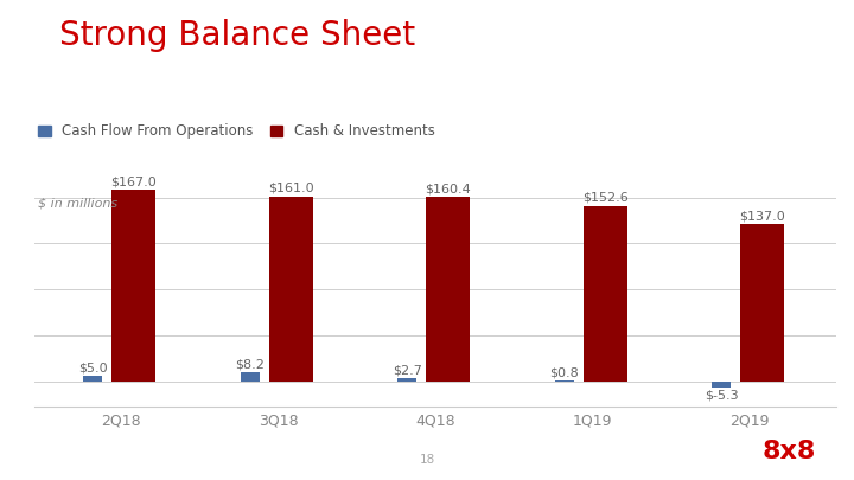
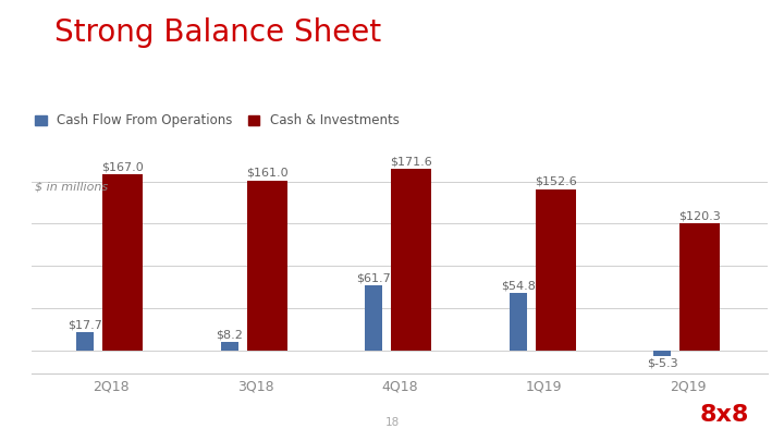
Cash Flow From Operations/2Q18: $5.0 -> $17.7
Cash Flow From Operations/4Q18: $2.7 -> $61.7
Cash & Investments/4Q18: $160.4 -> $171.6
Cash Flow From Operations/1Q19: $0.8 -> $54.8
Cash & Investments/2Q19: $137.0 -> $120.3
